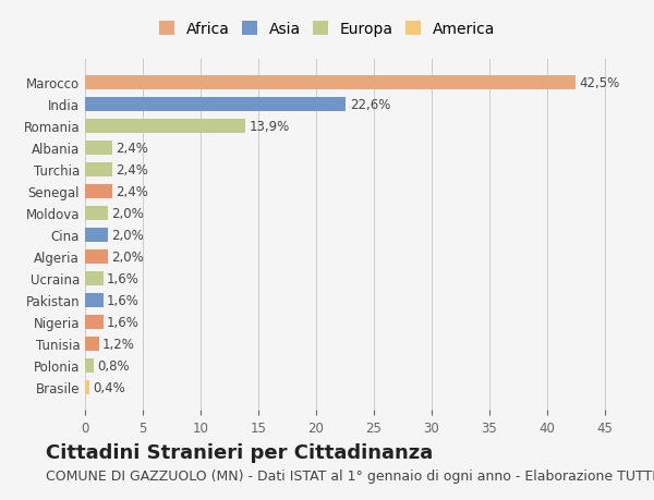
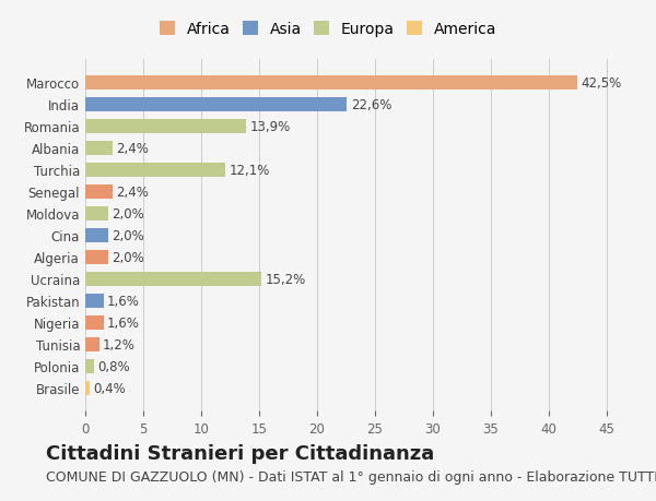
Turchia: 2,4% -> 12,1%
Ucraina: 1,6% -> 15,2%
